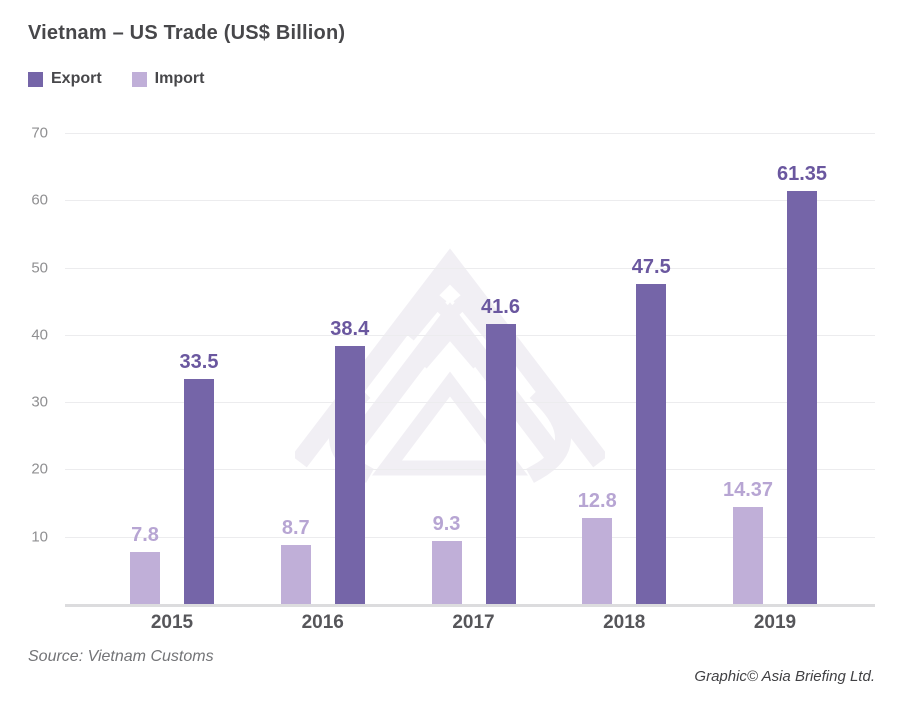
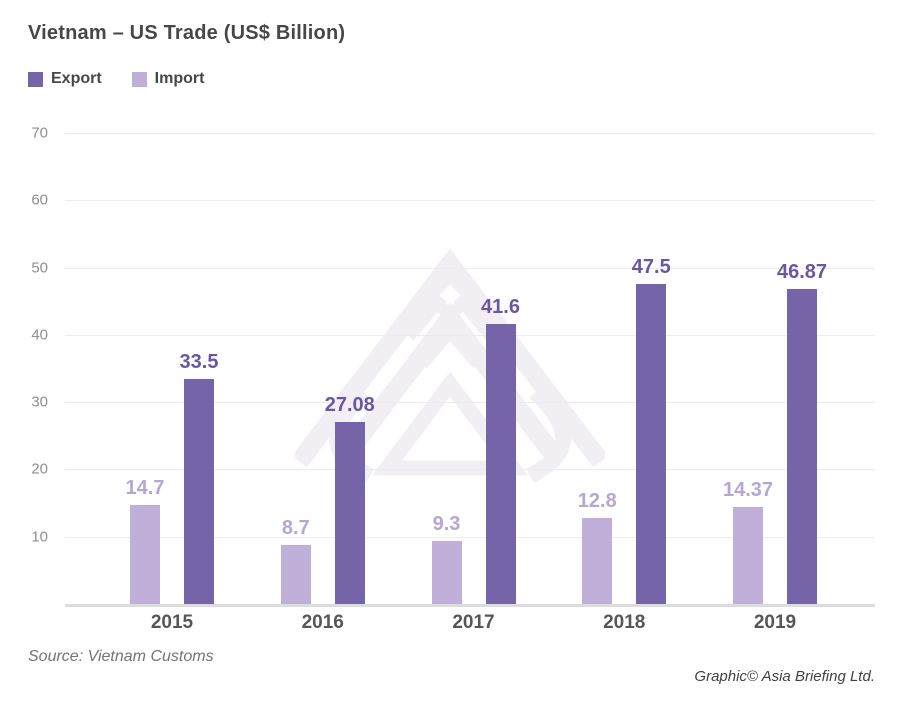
Import/2015: 7.8 -> 14.7
Export/2016: 38.4 -> 27.08
Export/2019: 61.35 -> 46.87
